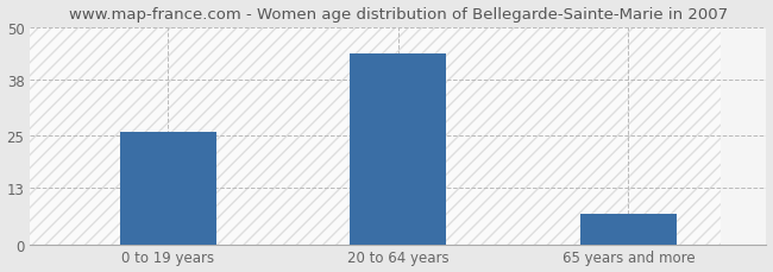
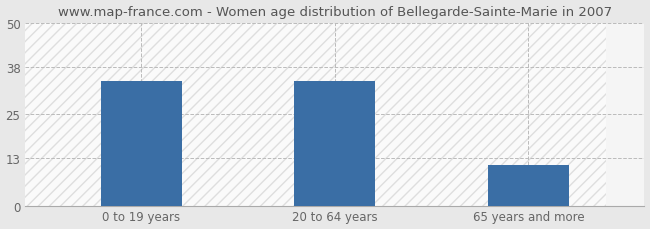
0 to 19 years: 26 -> 34
20 to 64 years: 44 -> 34
65 years and more: 7 -> 11
